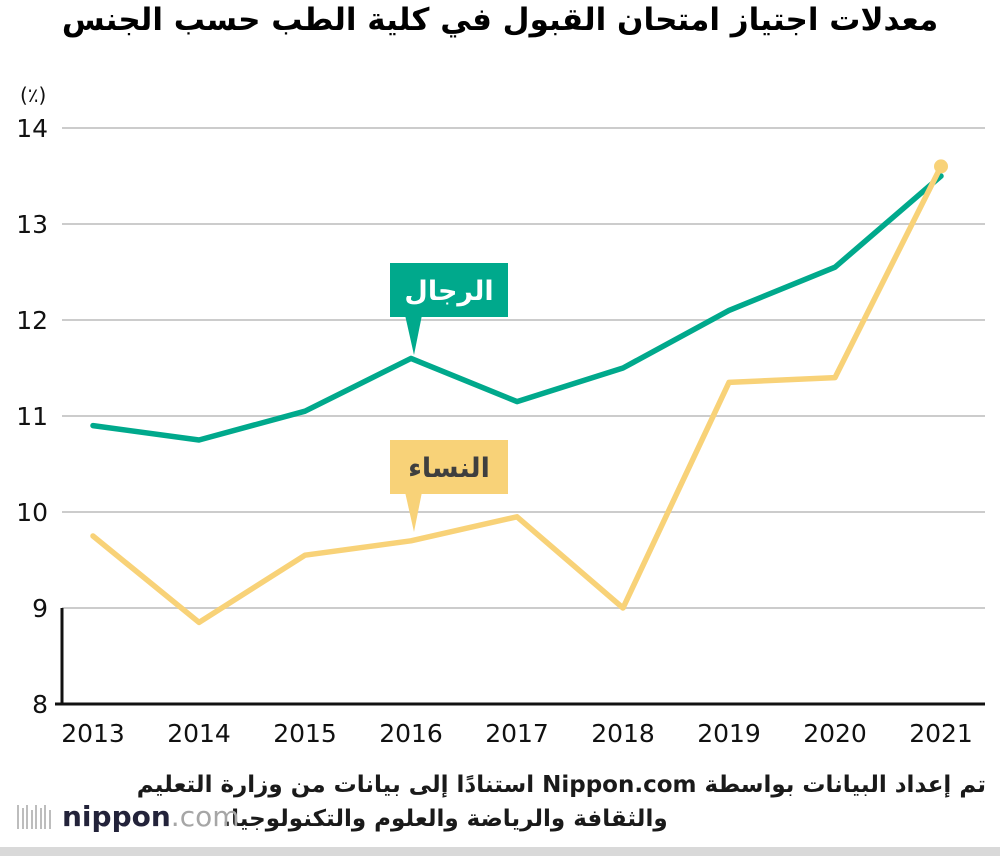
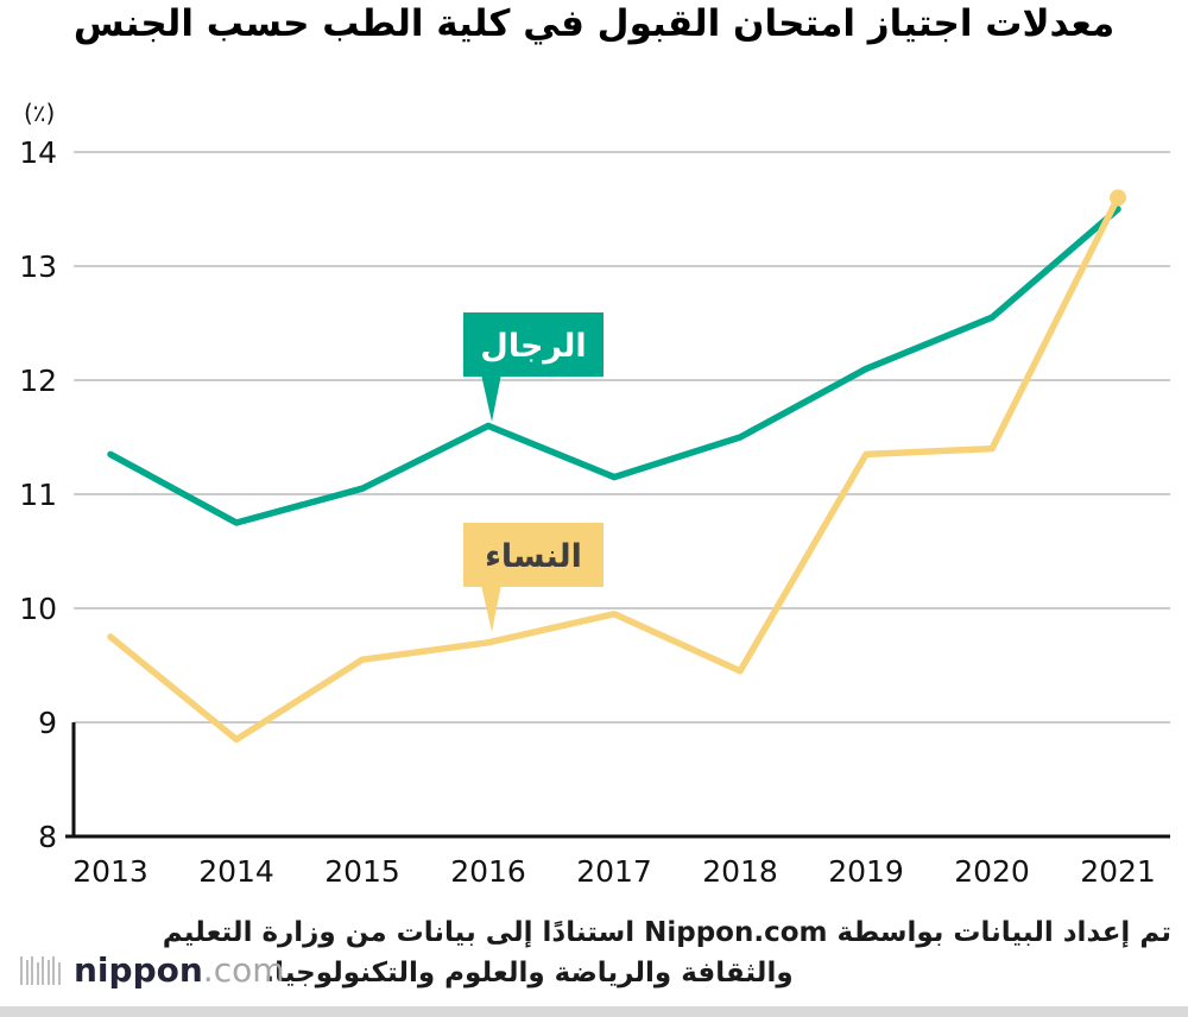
الرجال/2013: 10.9 -> 11.3
النساء/2018: 9.0 -> 9.4
